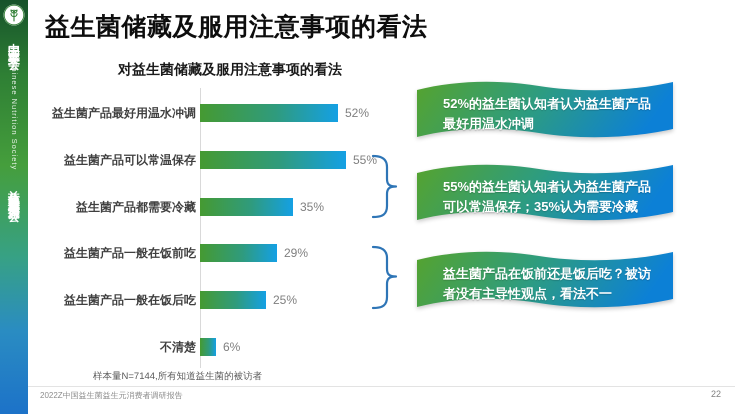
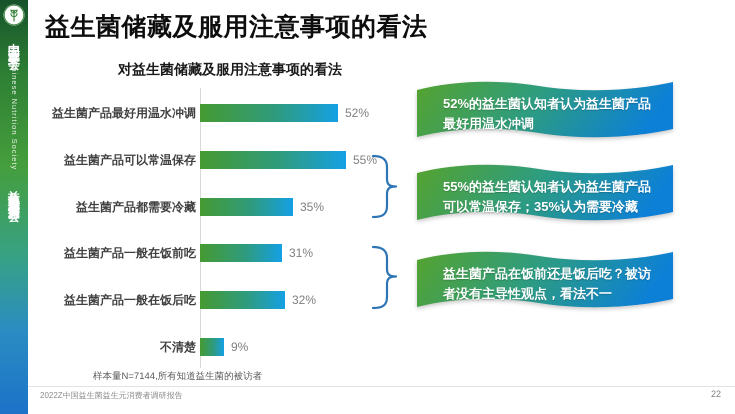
益生菌产品一般在饭前吃: 29% -> 31%
益生菌产品一般在饭后吃: 25% -> 32%
不清楚: 6% -> 9%
